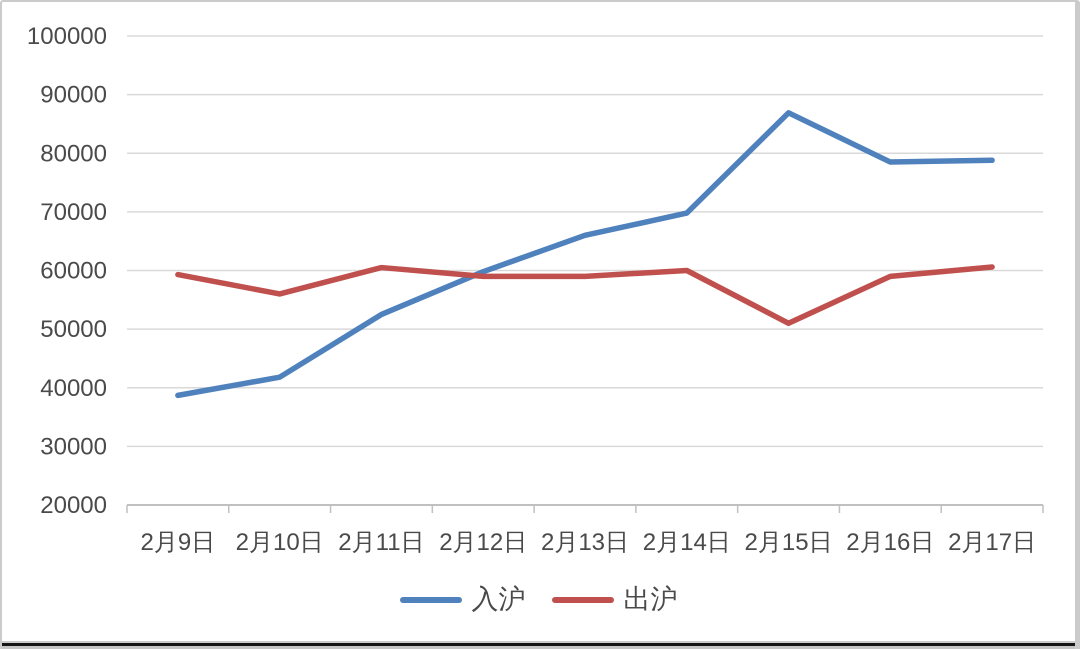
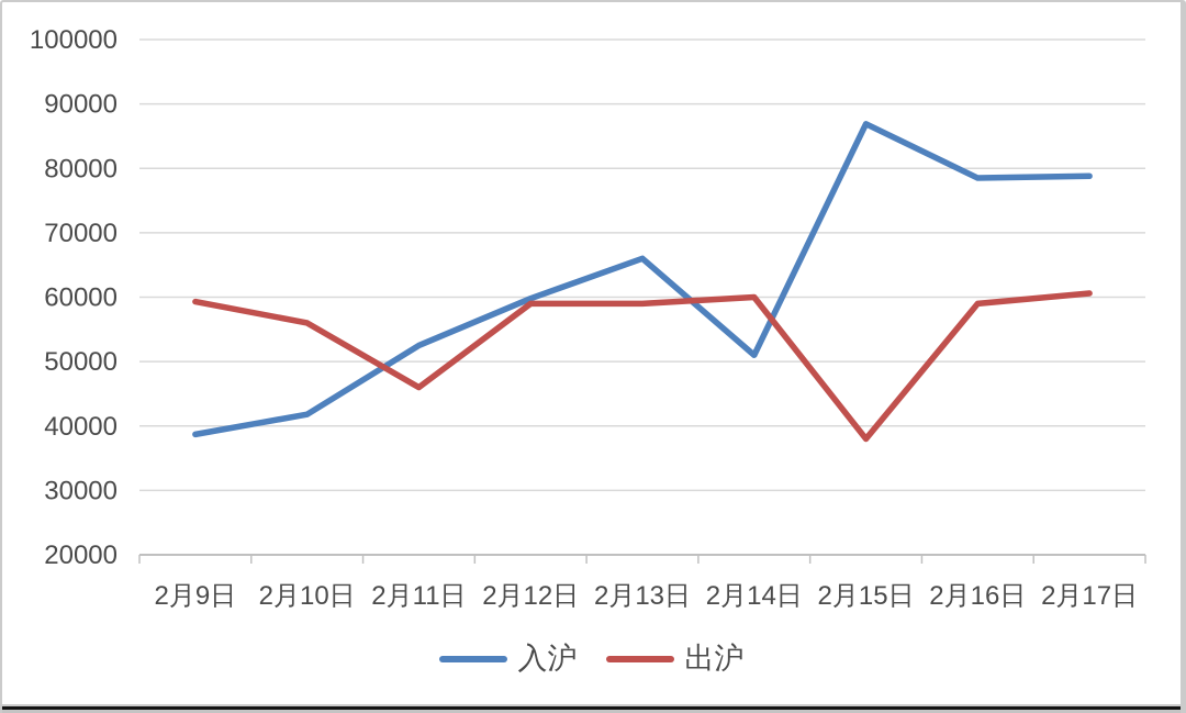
出沪/2月11日: 60000 -> 46000
入沪/2月14日: 70000 -> 51000
出沪/2月15日: 51000 -> 38000
